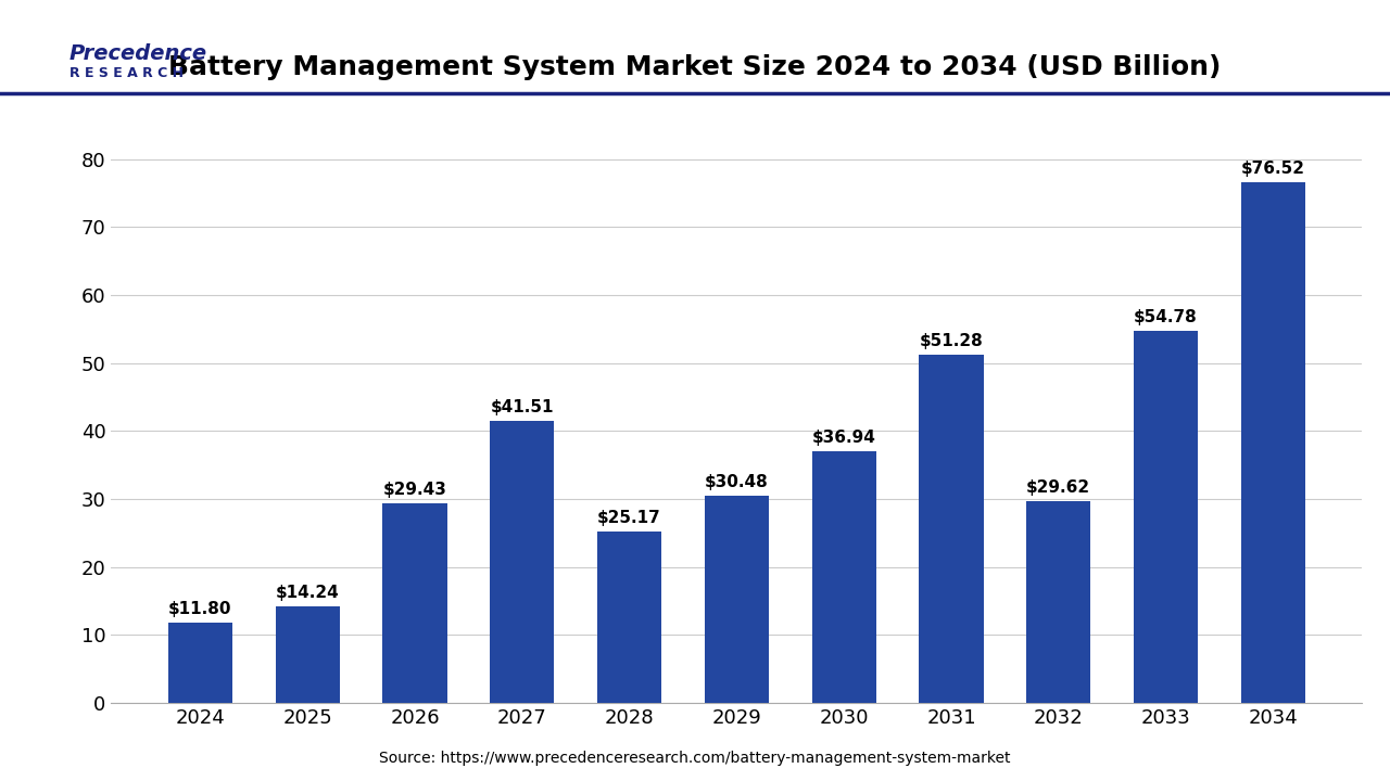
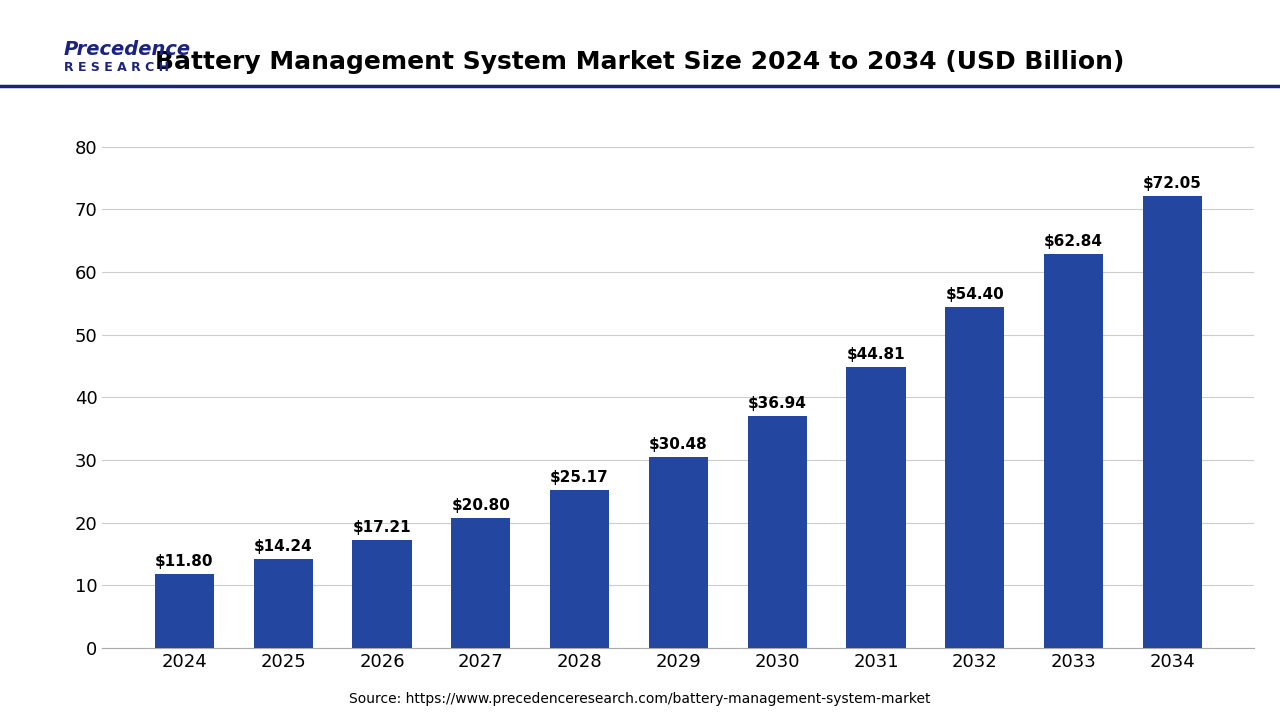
2026: $29.43 -> $17.21
2027: $41.51 -> $20.80
2031: $51.28 -> $44.81
2032: $29.62 -> $54.40
2033: $54.78 -> $62.84
2034: $76.52 -> $72.05
